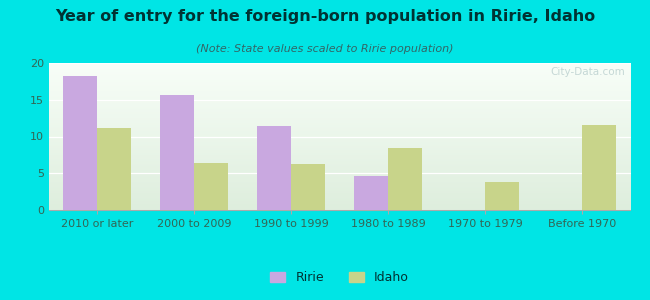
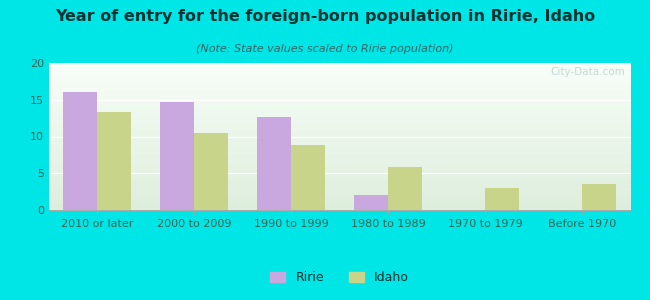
Ririe/2010 or later: 18.2 -> 16.0
Idaho/2010 or later: 11.2 -> 13.3
Ririe/2000 to 2009: 15.6 -> 14.7
Idaho/2000 to 2009: 6.4 -> 10.5
Ririe/1990 to 1999: 11.4 -> 12.7
Idaho/1990 to 1999: 6.2 -> 8.8
Ririe/1980 to 1989: 4.6 -> 2.0
Idaho/1980 to 1989: 8.4 -> 5.8
Idaho/1970 to 1979: 3.8 -> 3.0
Idaho/Before 1970: 11.6 -> 3.6
